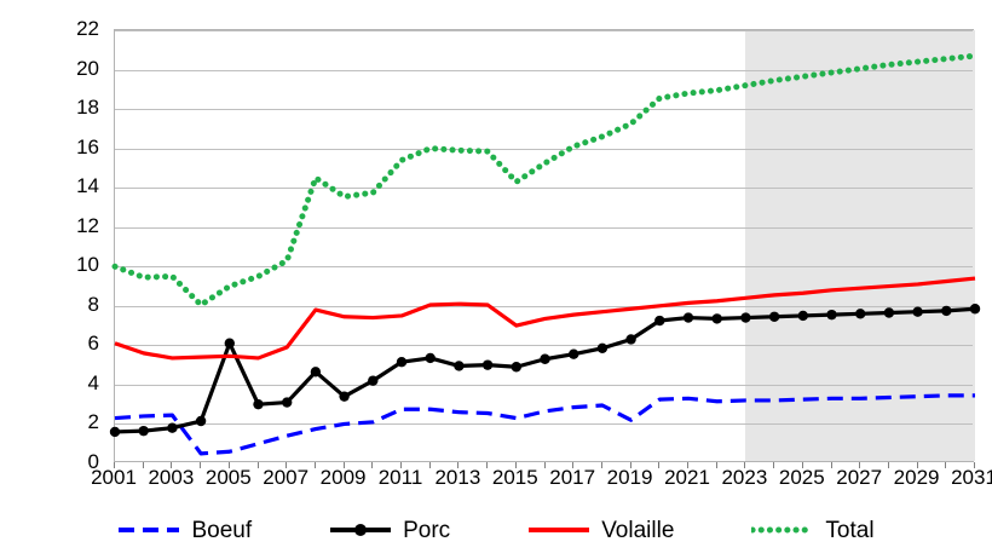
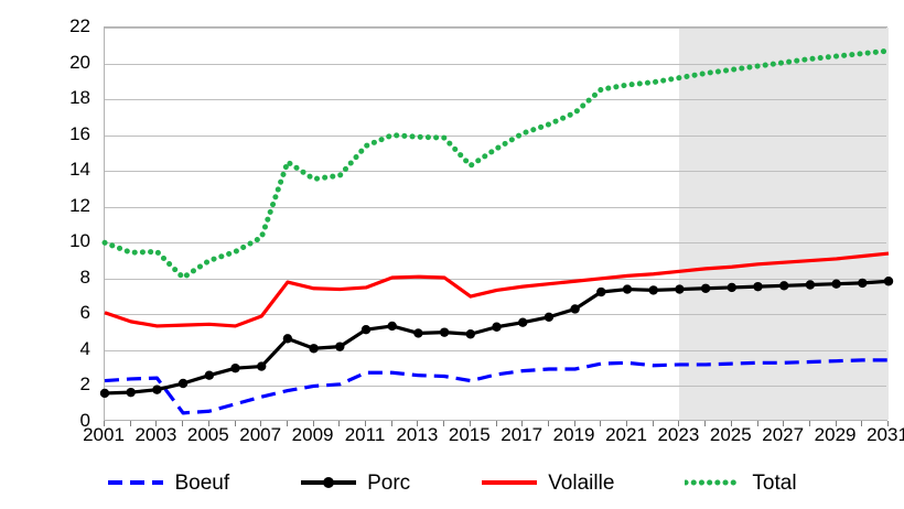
Porc/2005: 6.1 -> 2.6
Porc/2009: 3.4 -> 4.1
Boeuf/2019: 2.2 -> 3.0
